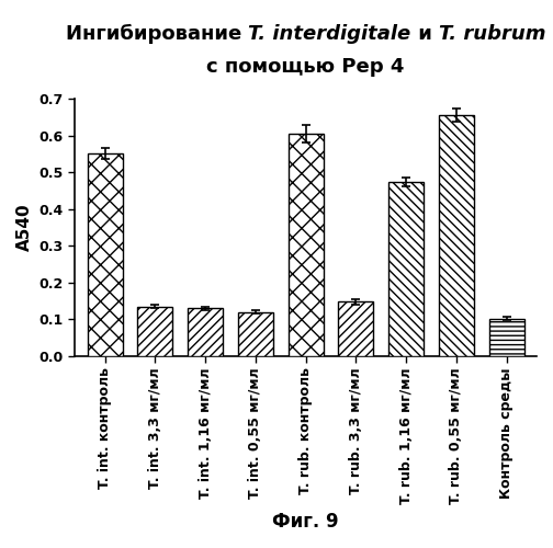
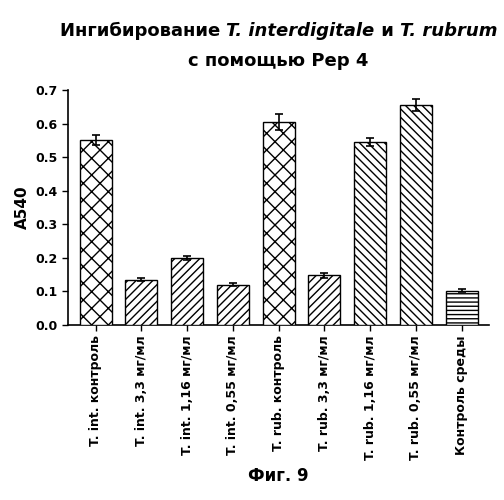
T. int. 1,16 мг/мл: 0.130 -> 0.200
T. rub. 1,16 мг/мл: 0.475 -> 0.545
